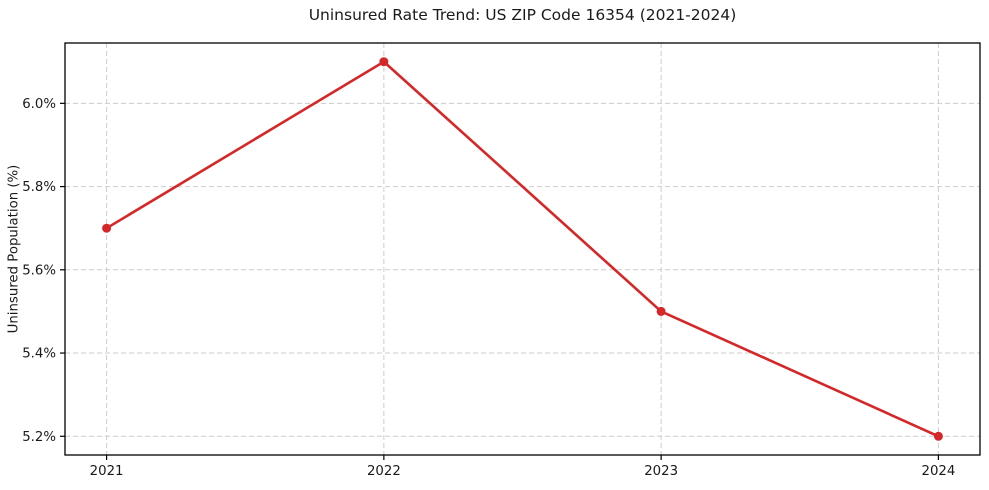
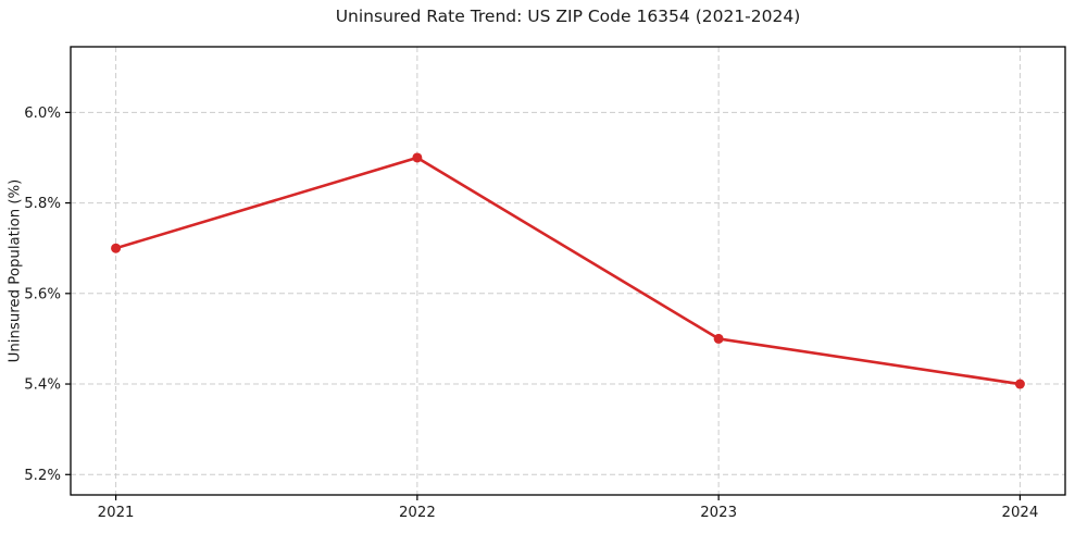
2022: 6.1% -> 5.9%
2024: 5.2% -> 5.4%
